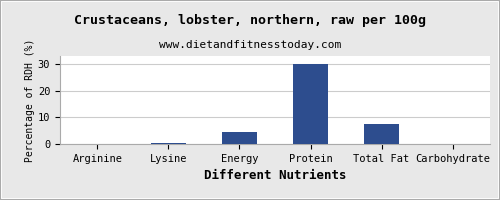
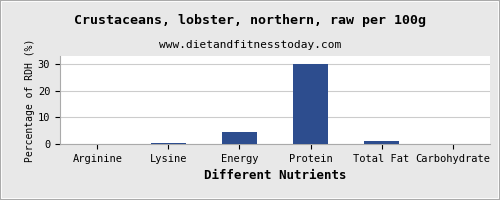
Total Fat: 7.5 -> 1.0
